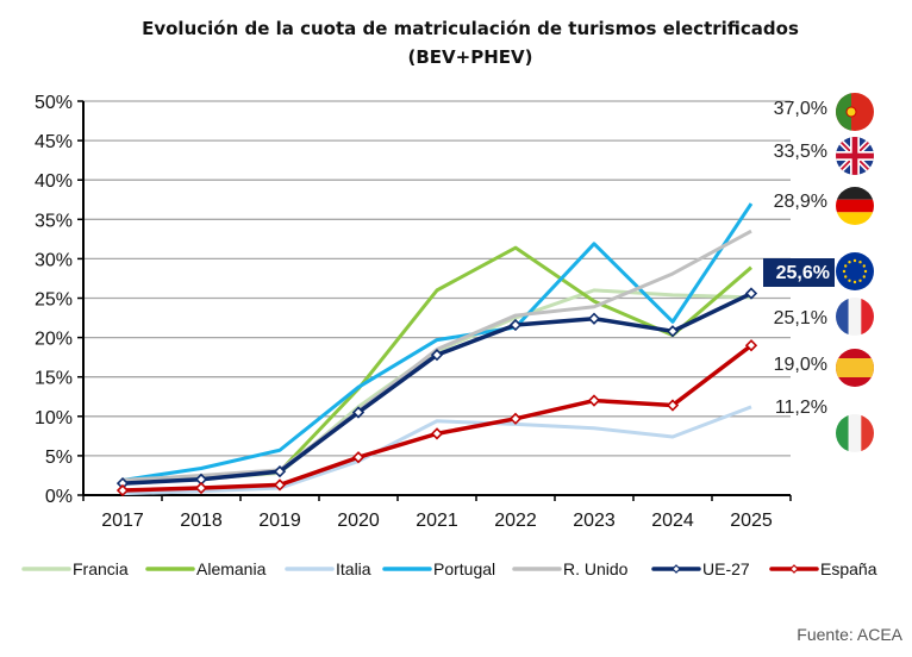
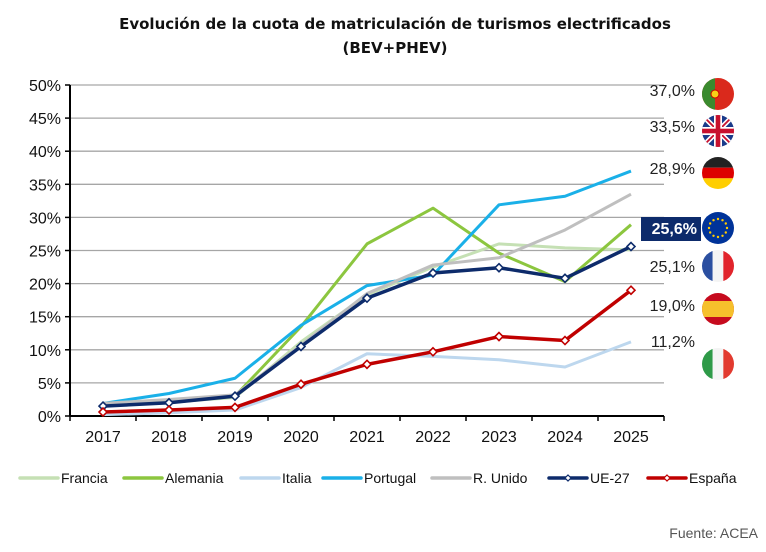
Portugal/2024: 22% -> 33%
